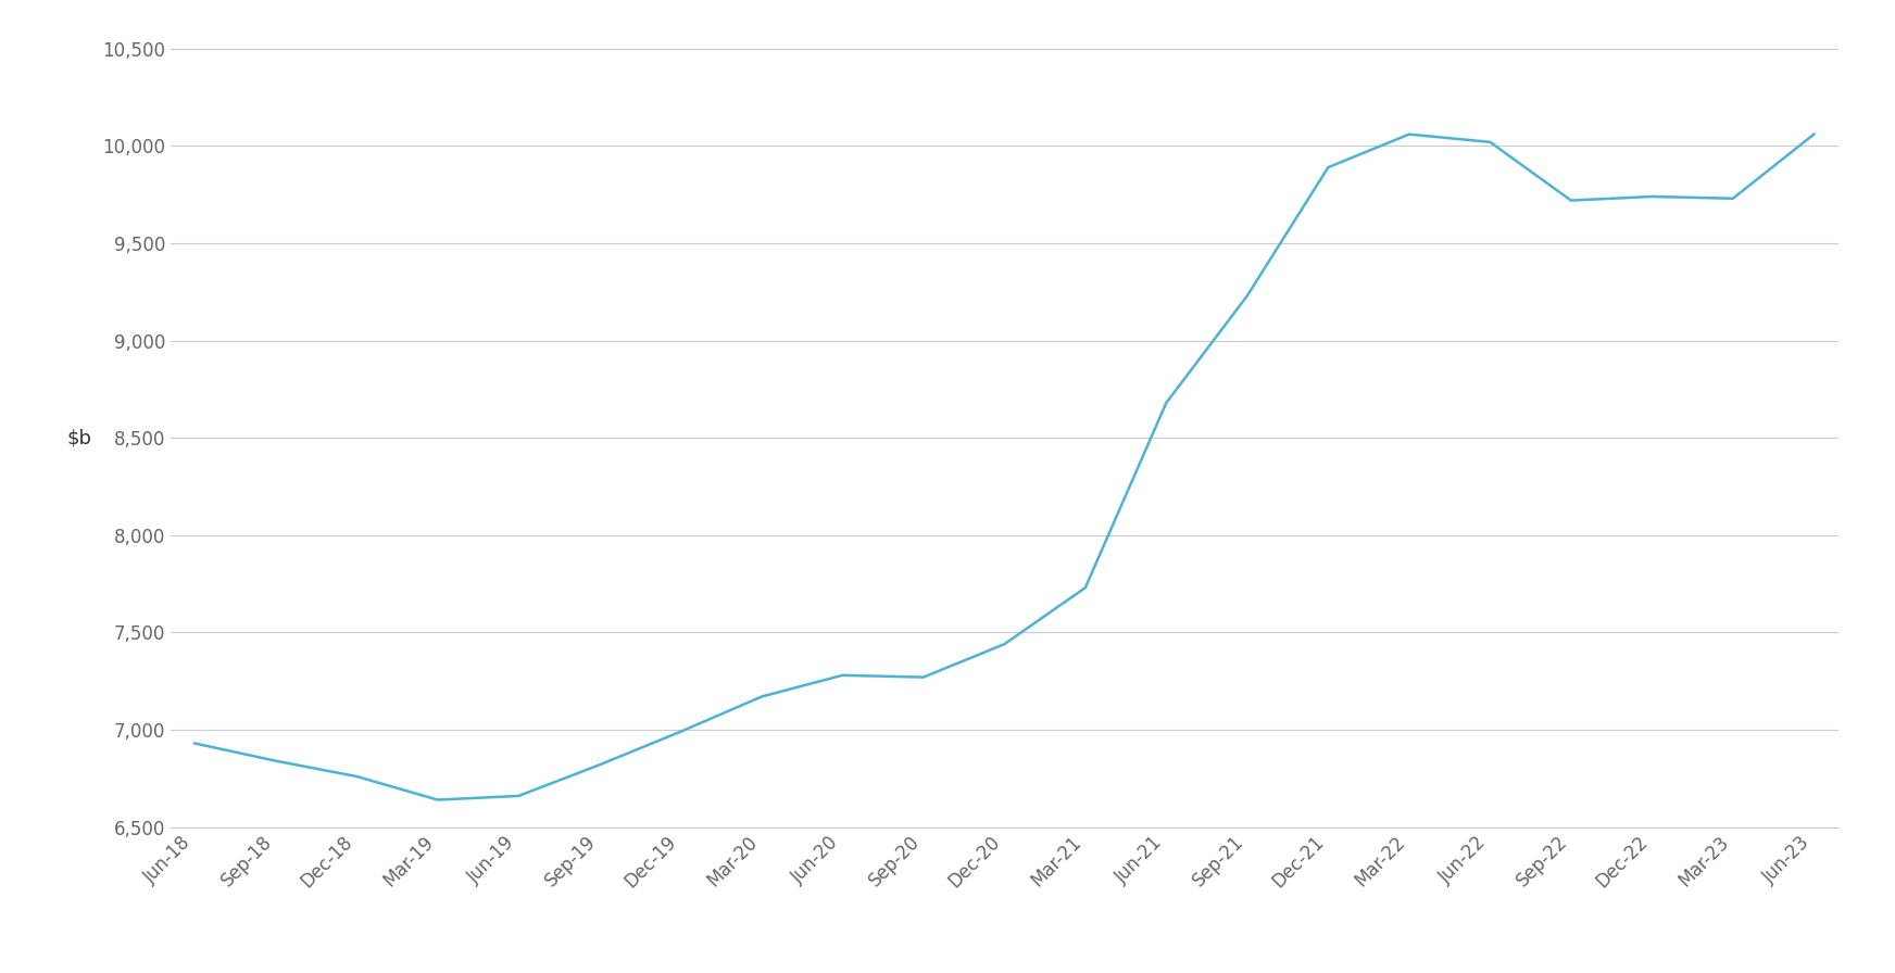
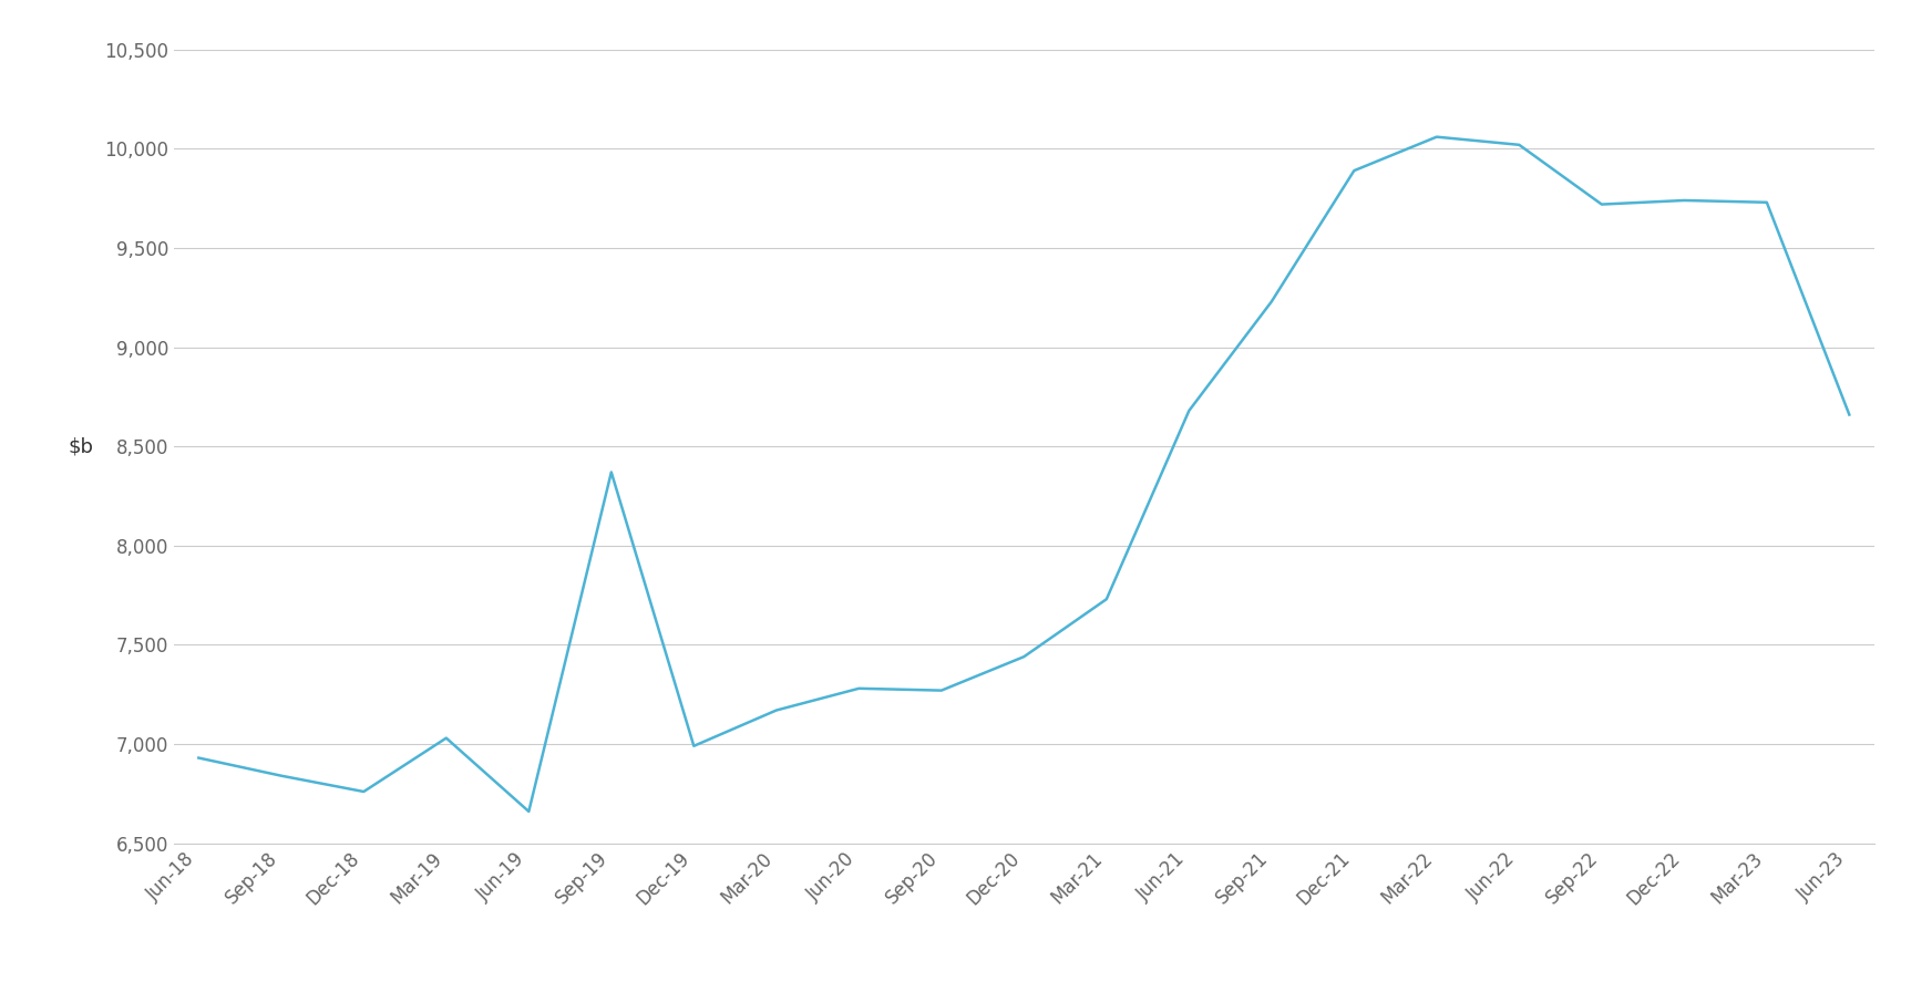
Mar-19: 6,640 -> 7,030
Sep-19: 6,820 -> 8,370
Jun-23: 10,060 -> 8,660
